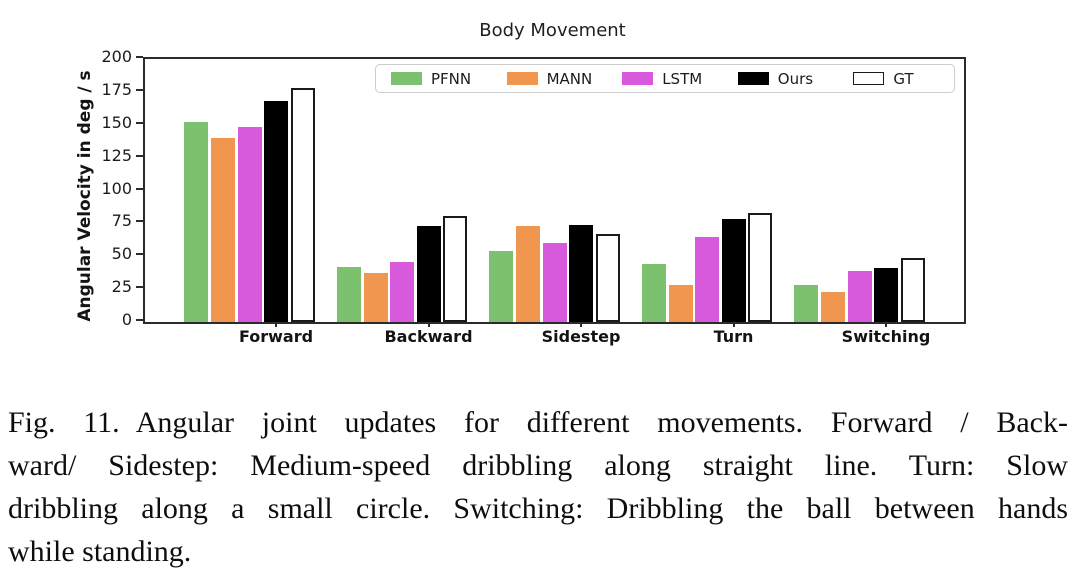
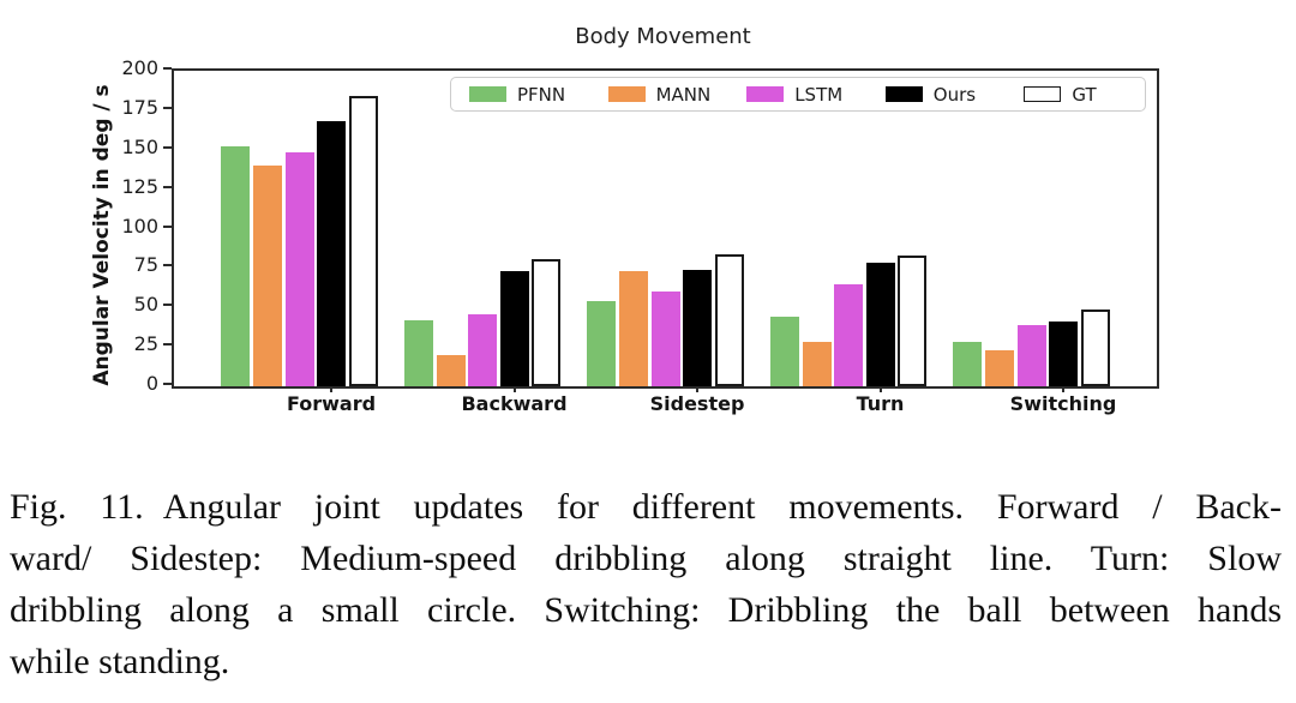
GT/Forward: 178 -> 184
MANN/Backward: 37 -> 20
GT/Sidestep: 67 -> 84
